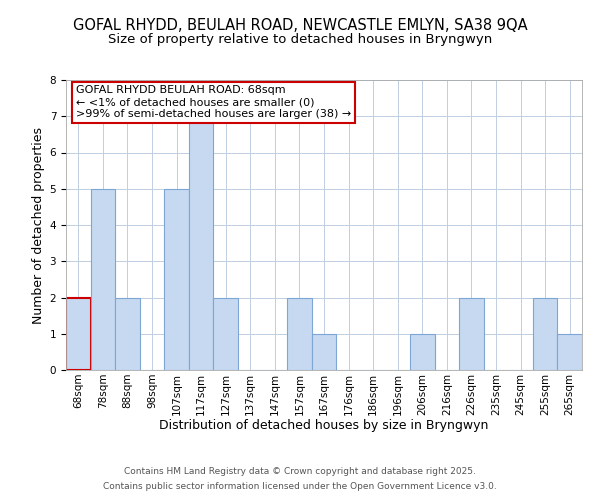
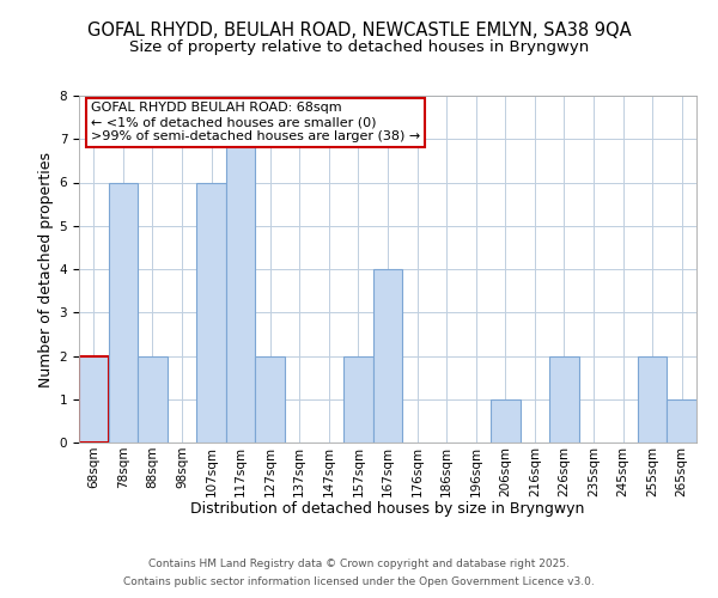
78sqm: 5 -> 6
107sqm: 5 -> 6
167sqm: 1 -> 4
